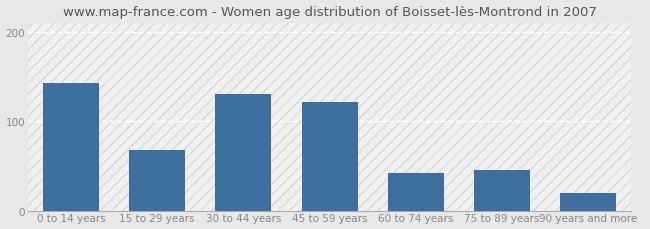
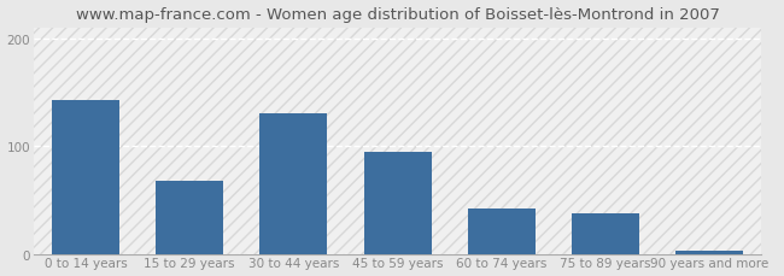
45 to 59 years: 122 -> 95
75 to 89 years: 46 -> 38
90 years and more: 20 -> 3
